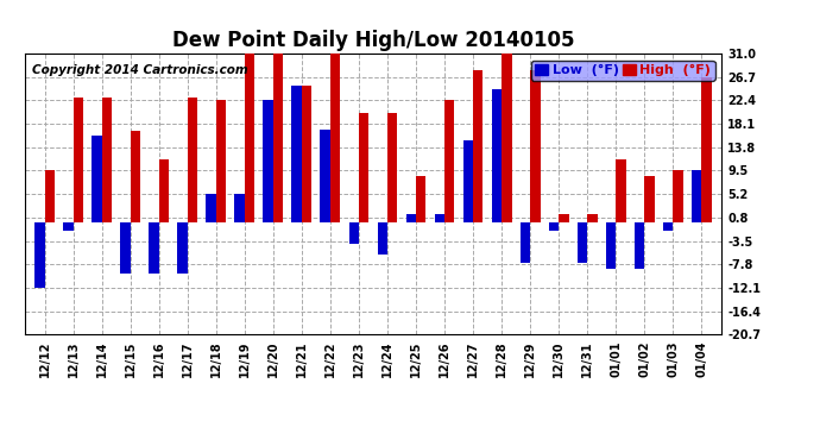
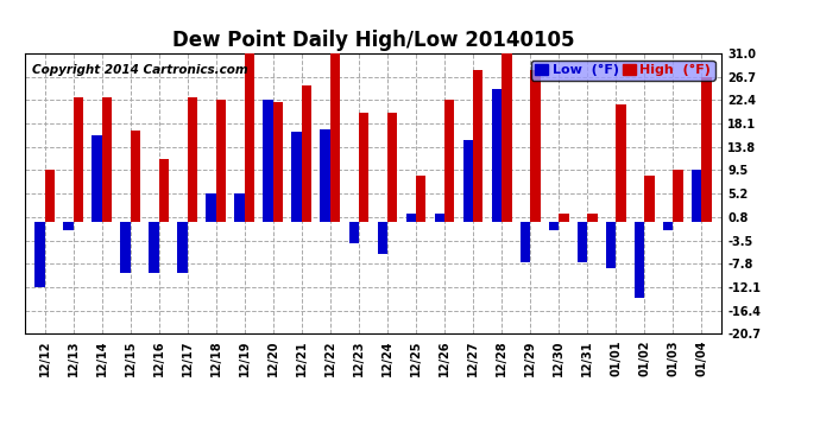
High (°F)/12/20: 31.0 -> 22.0
Low (°F)/12/21: 25.0 -> 16.5
High (°F)/01/01: 11.5 -> 21.5
Low (°F)/01/02: -8.5 -> -14.0
